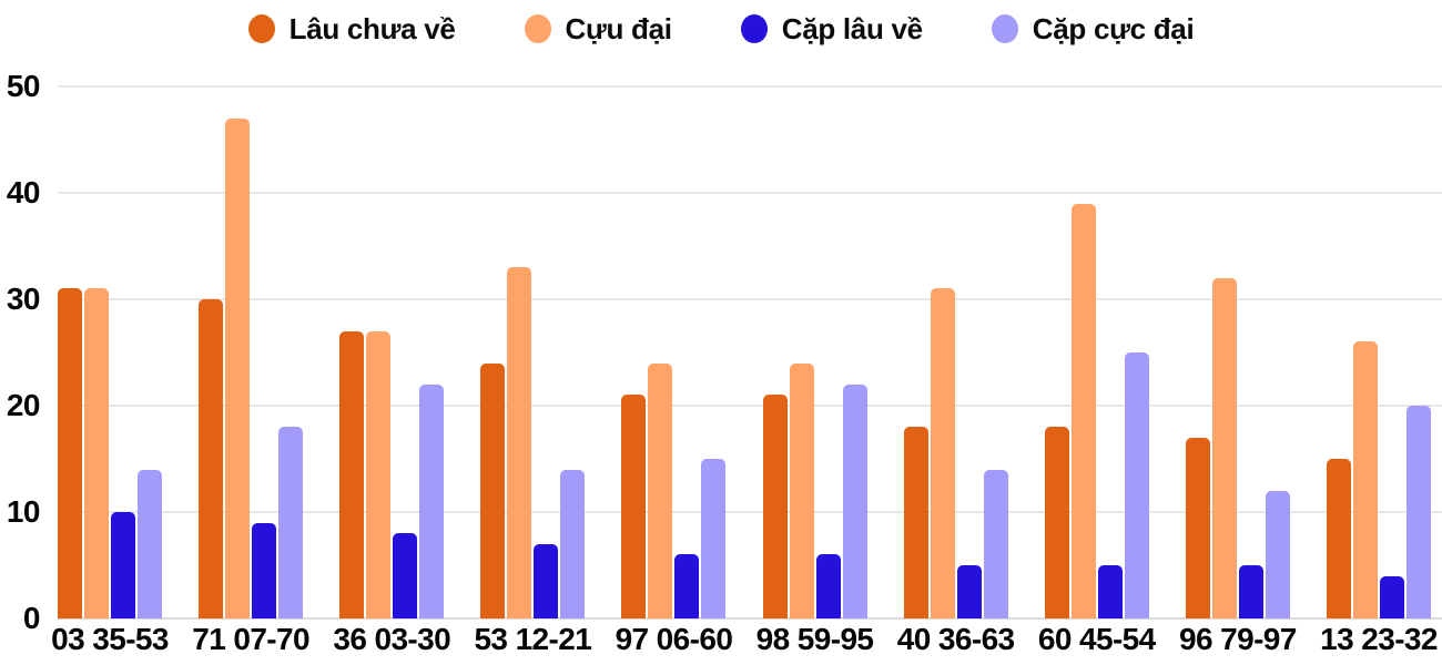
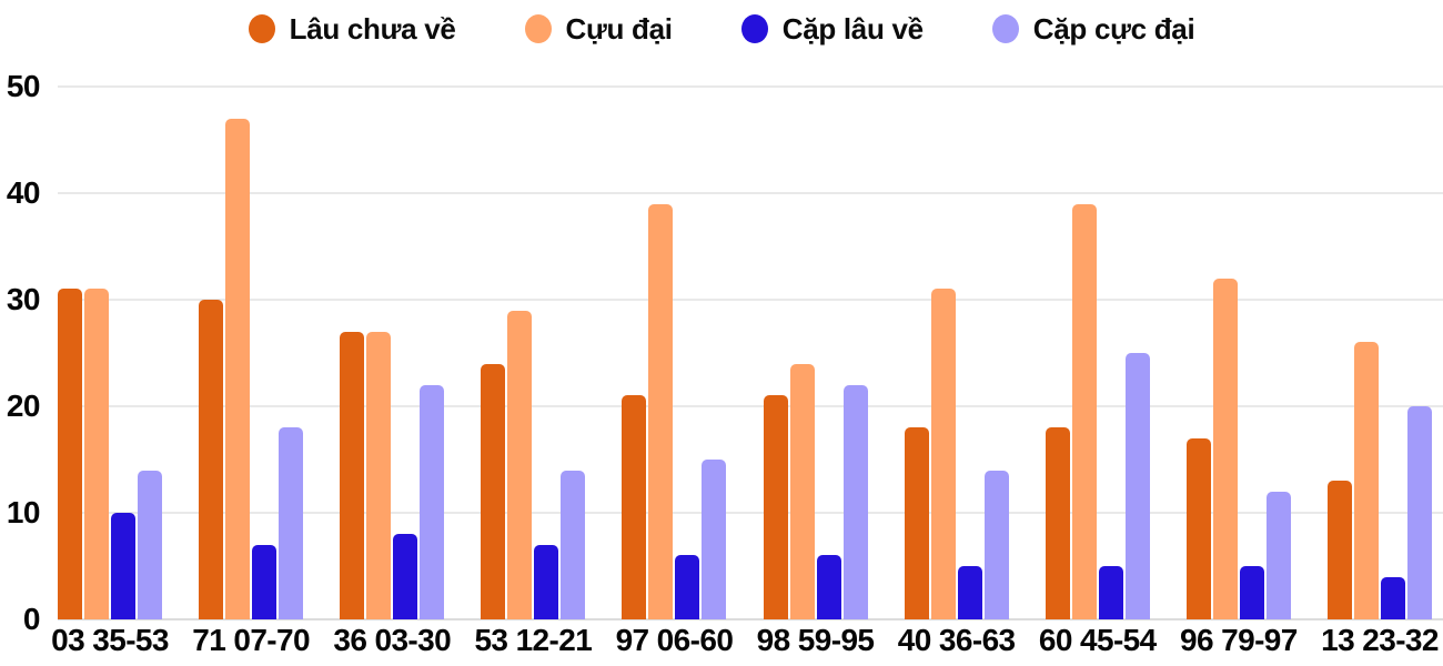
Cặp lâu về/71 07-70: 9 -> 7
Cựu đại/53 12-21: 33 -> 29
Cựu đại/97 06-60: 24 -> 39
Lâu chưa về/13 23-32: 15 -> 13
